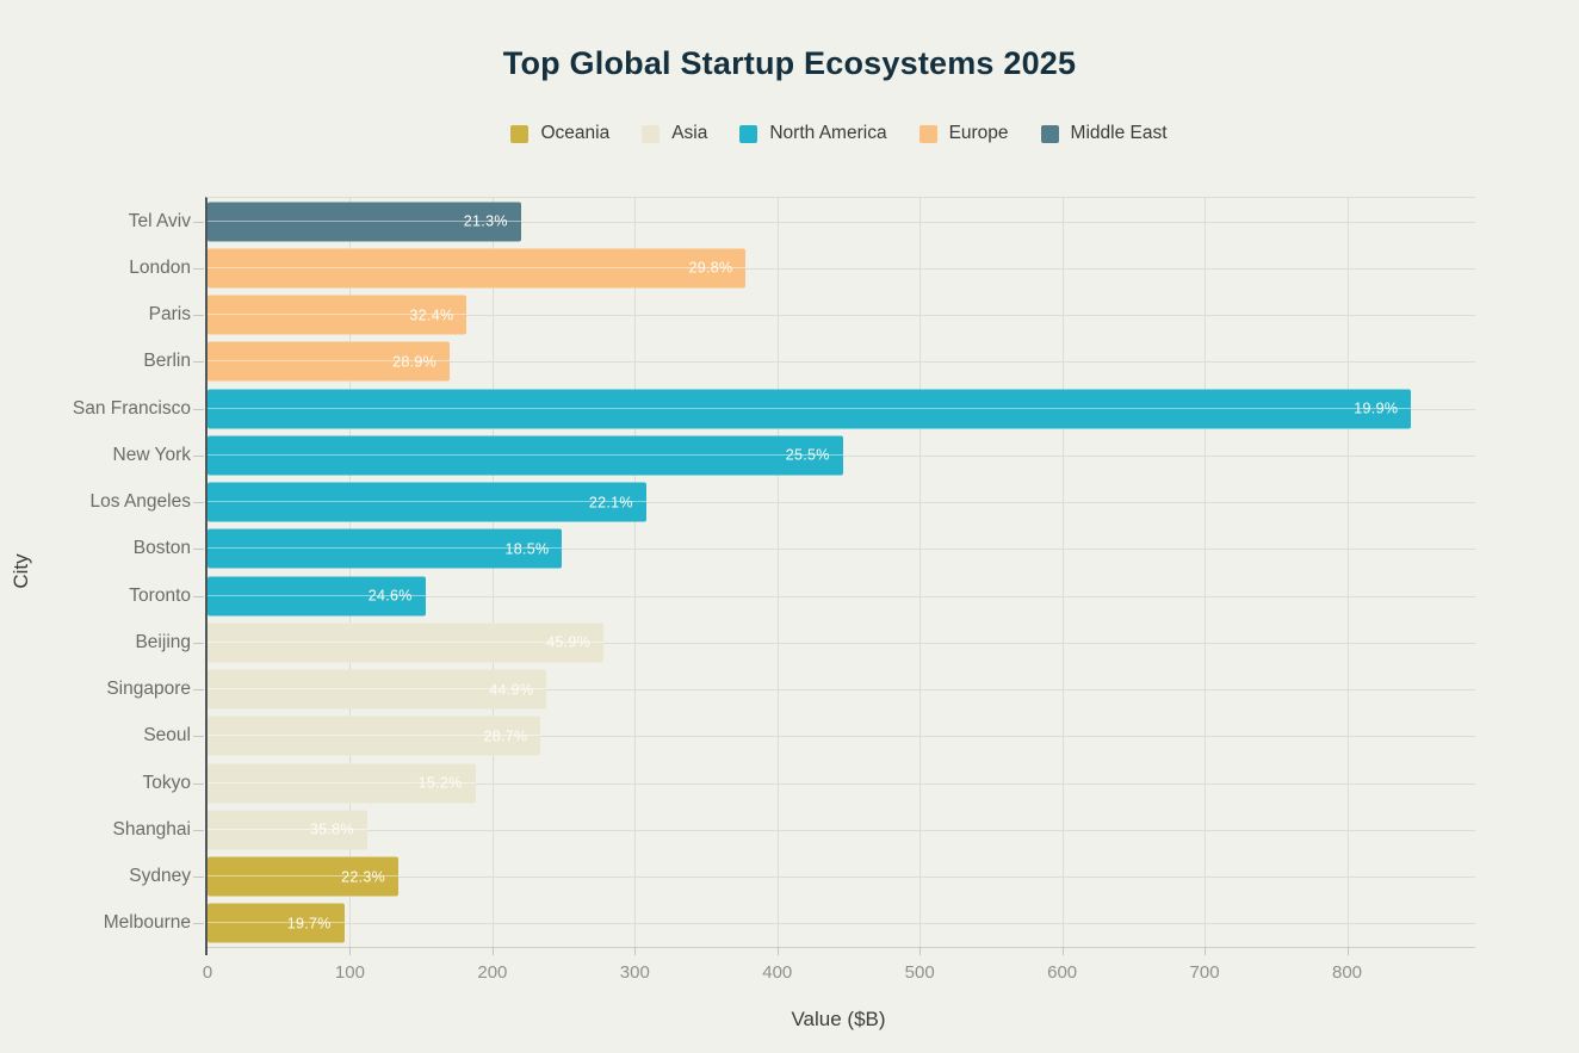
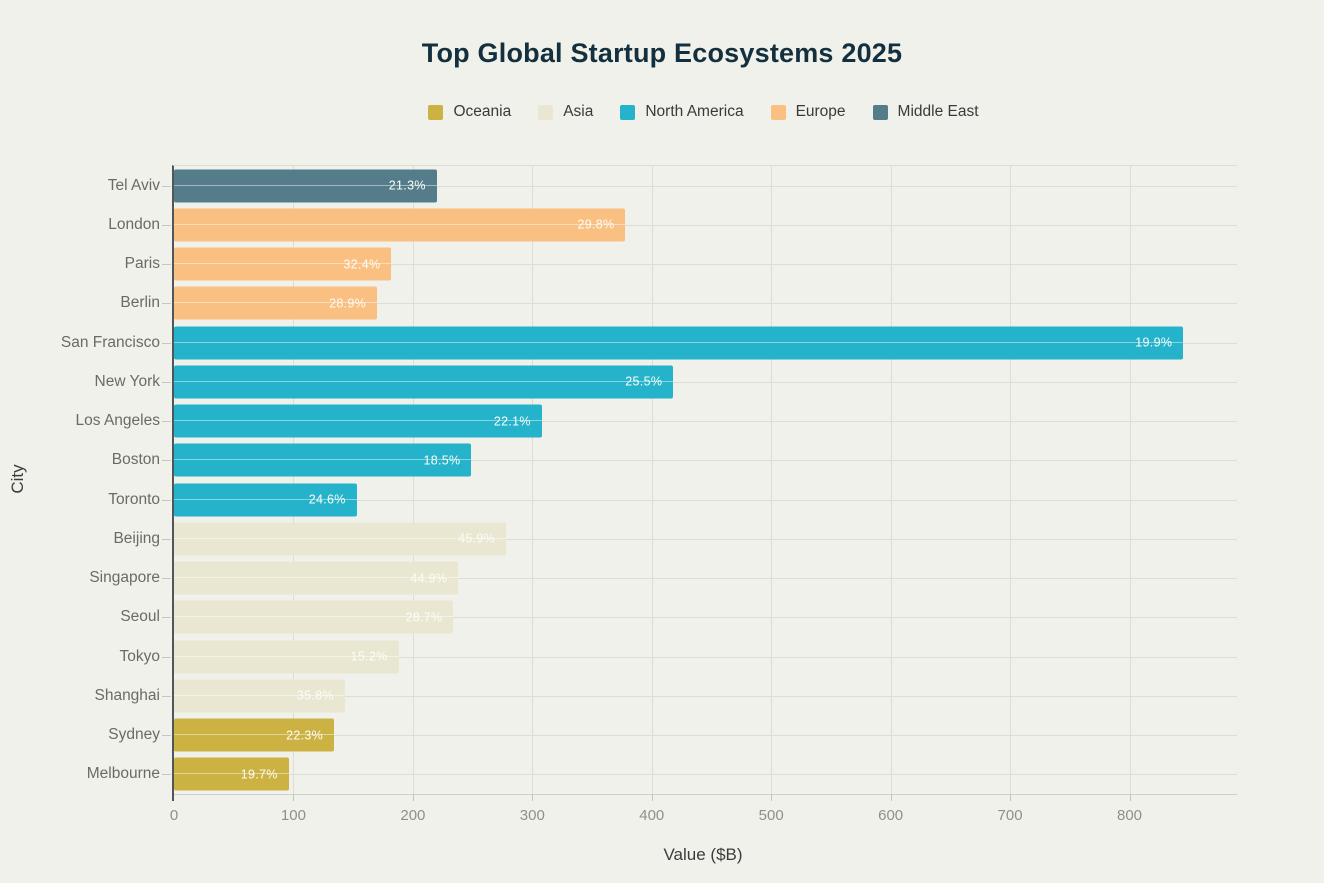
25.5%: 446 -> 418
35.8%: 112 -> 143
